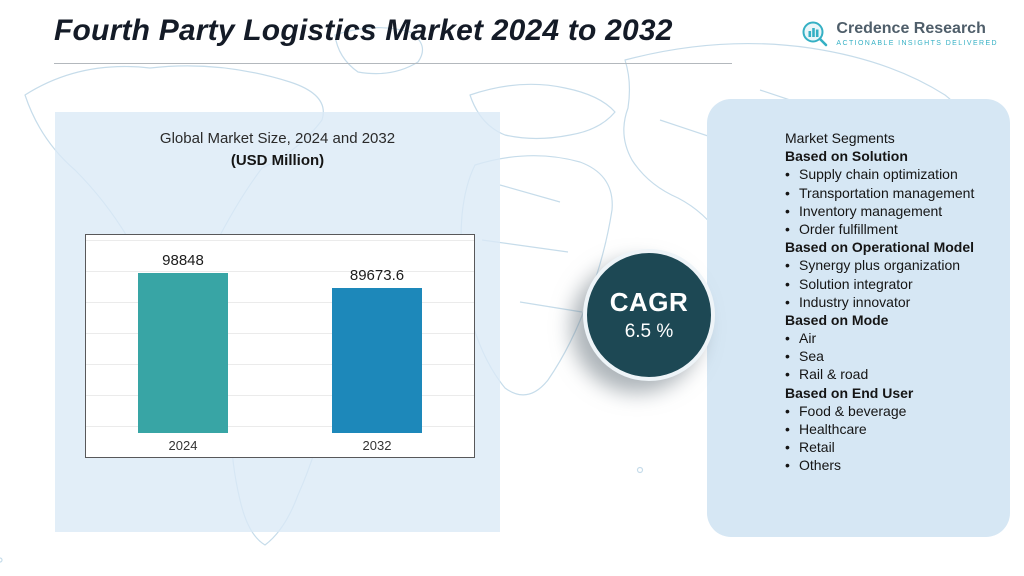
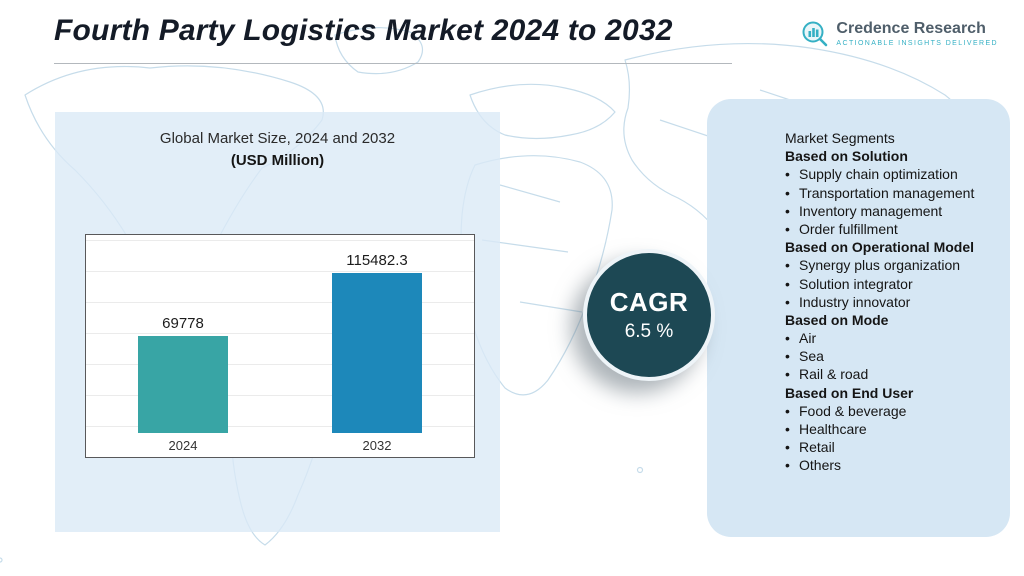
2024: 98848 -> 69778
2032: 89673.6 -> 115482.3
